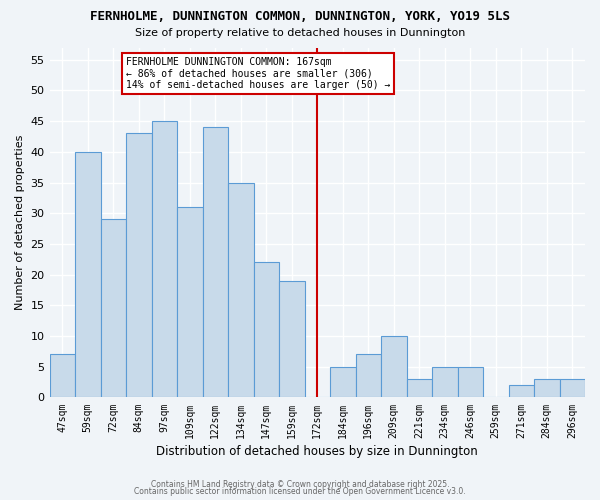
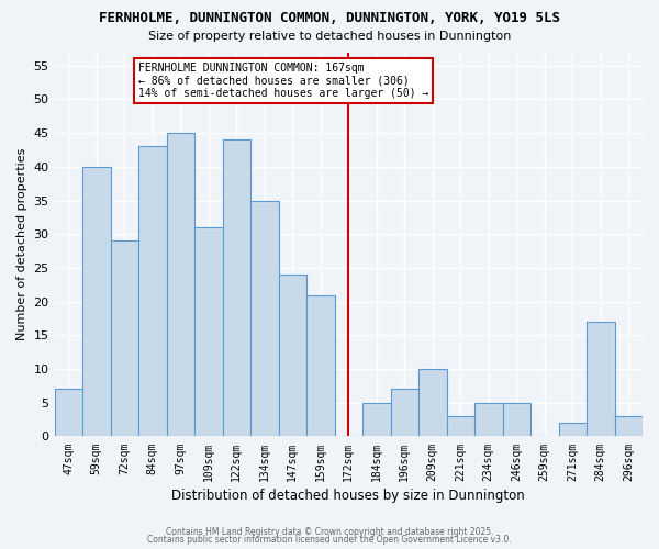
147sqm: 22 -> 24
159sqm: 19 -> 21
284sqm: 3 -> 17
